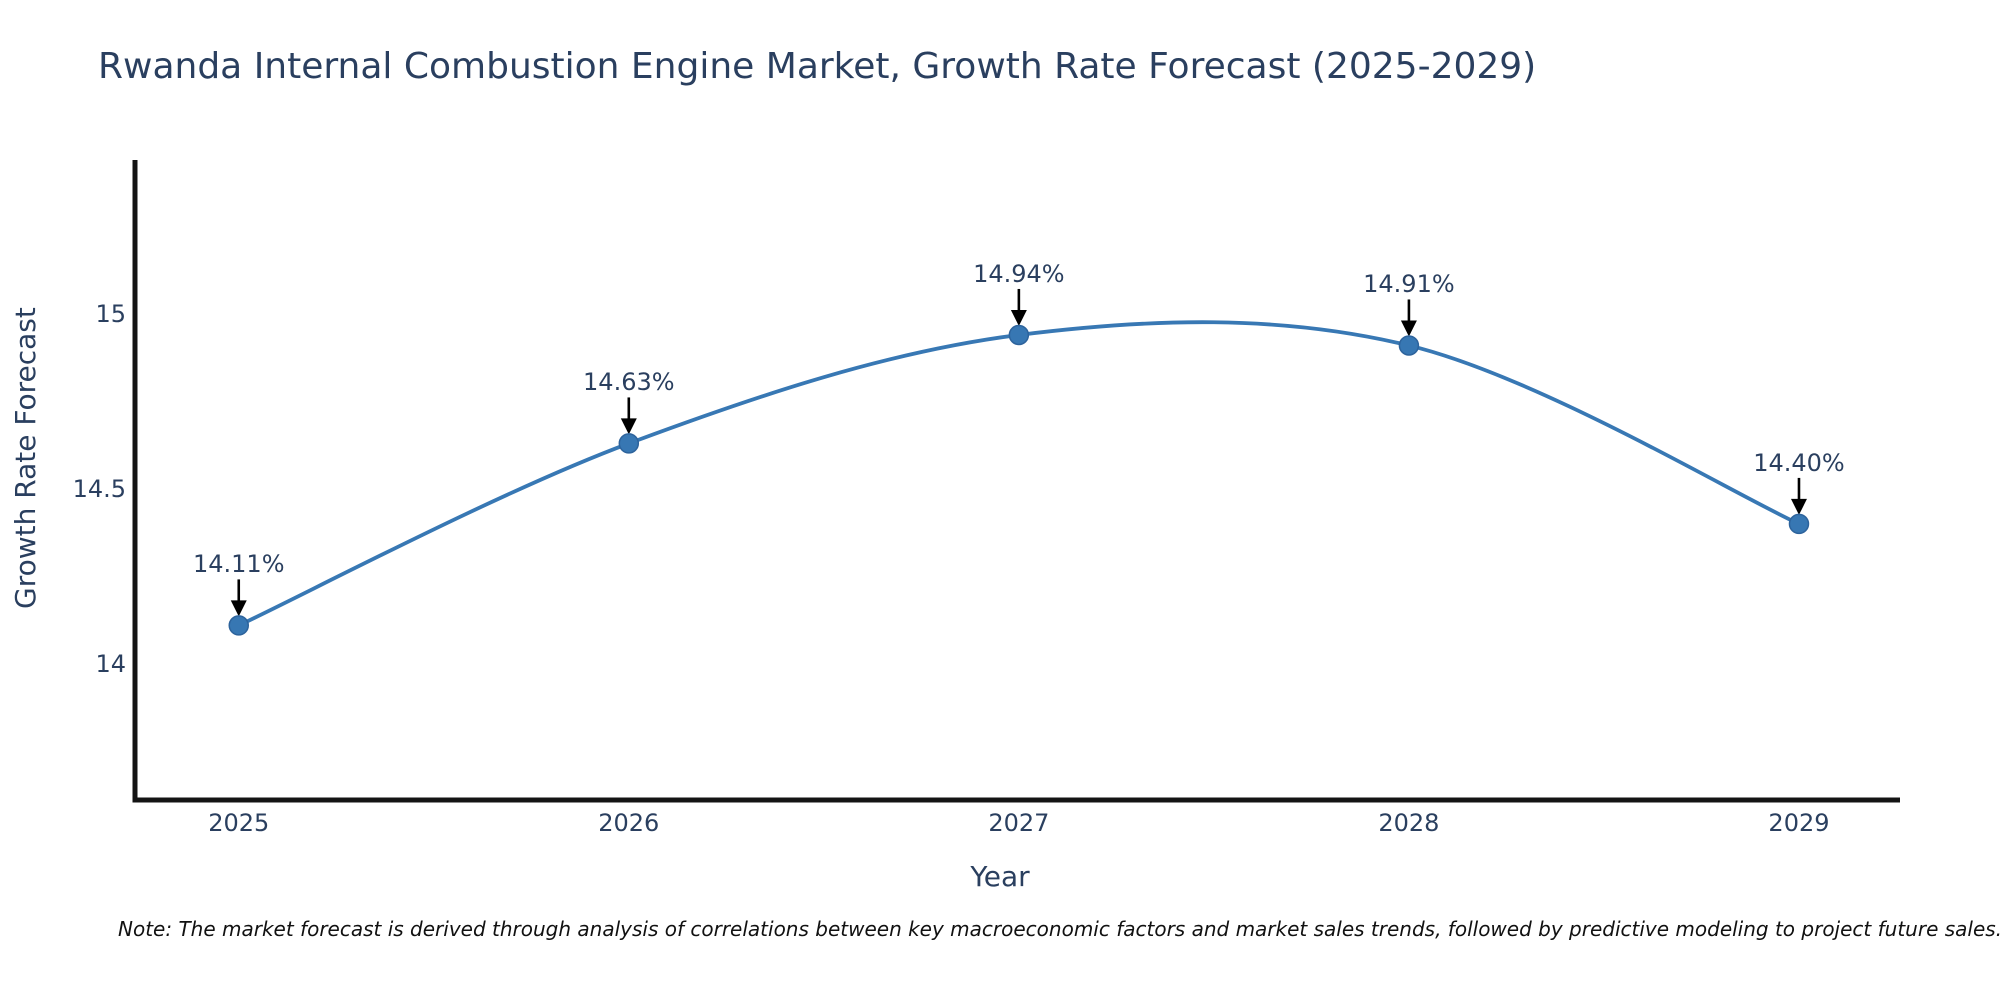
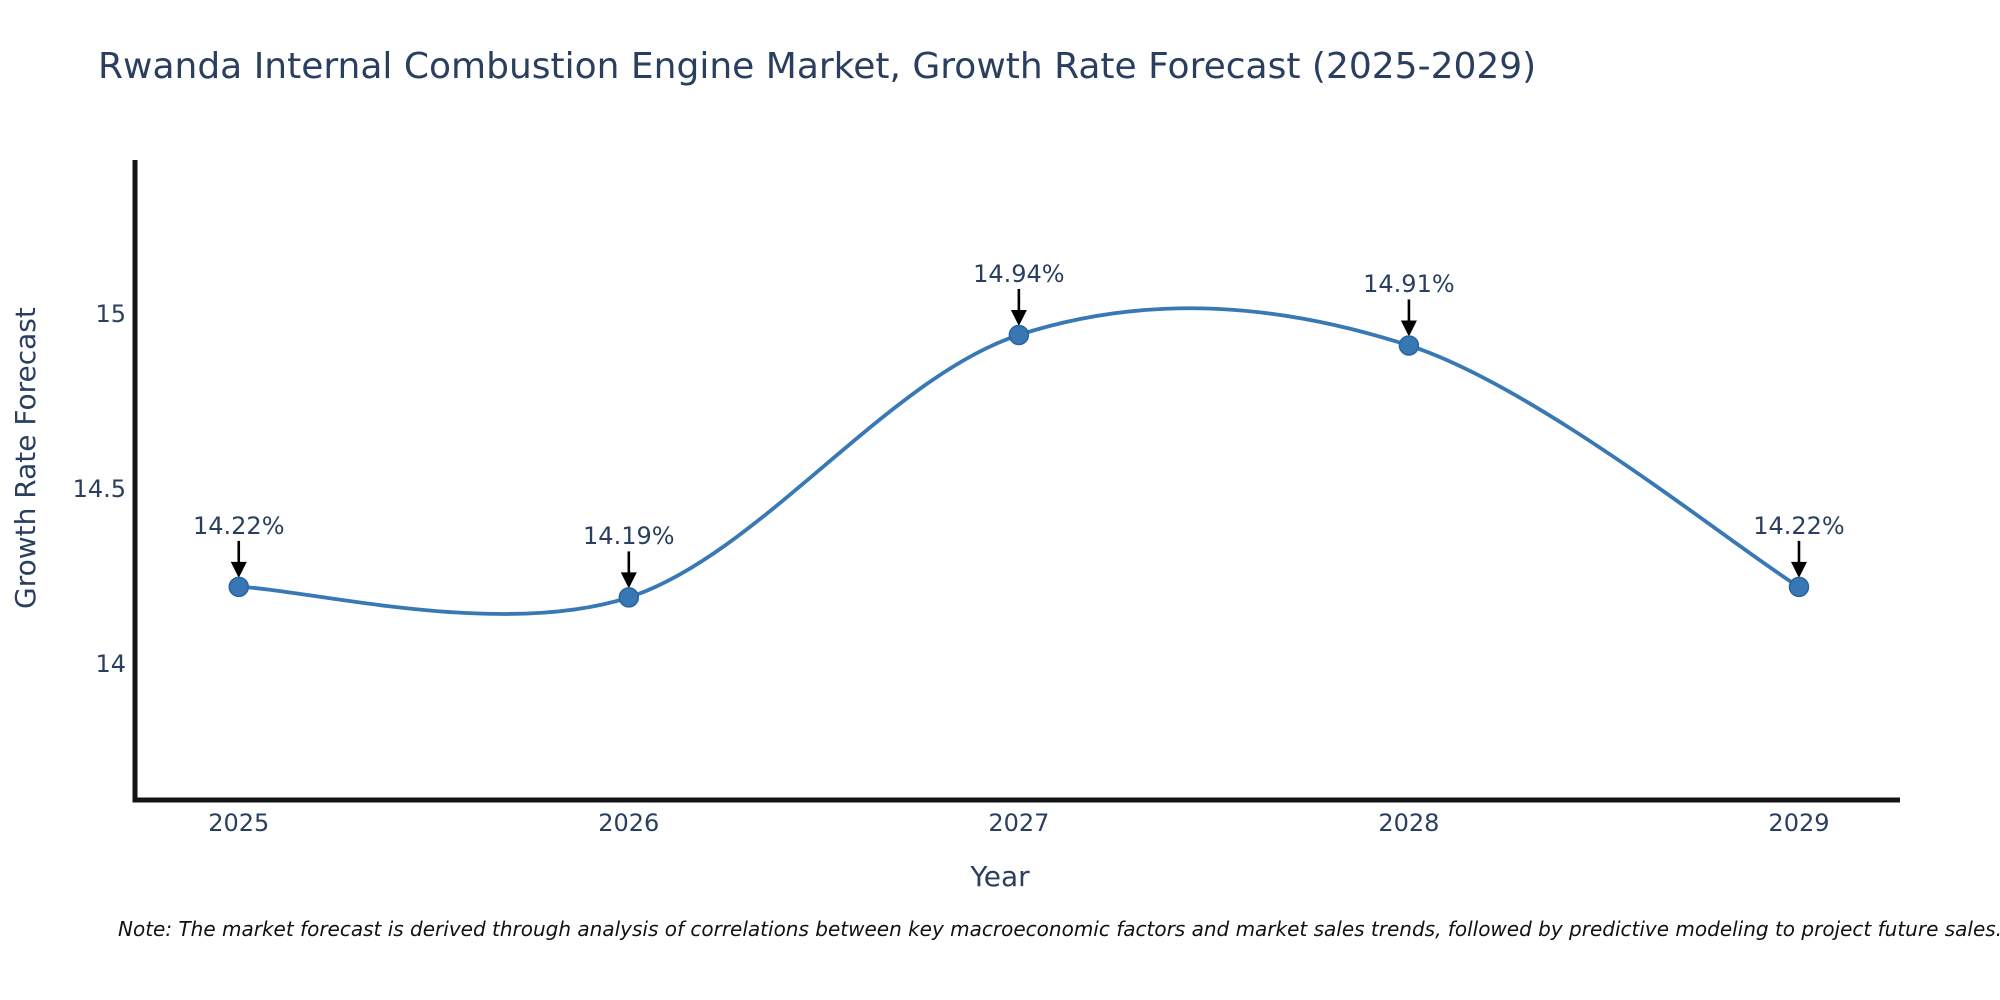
2025: 14.11% -> 14.22%
2026: 14.63% -> 14.19%
2029: 14.40% -> 14.22%
